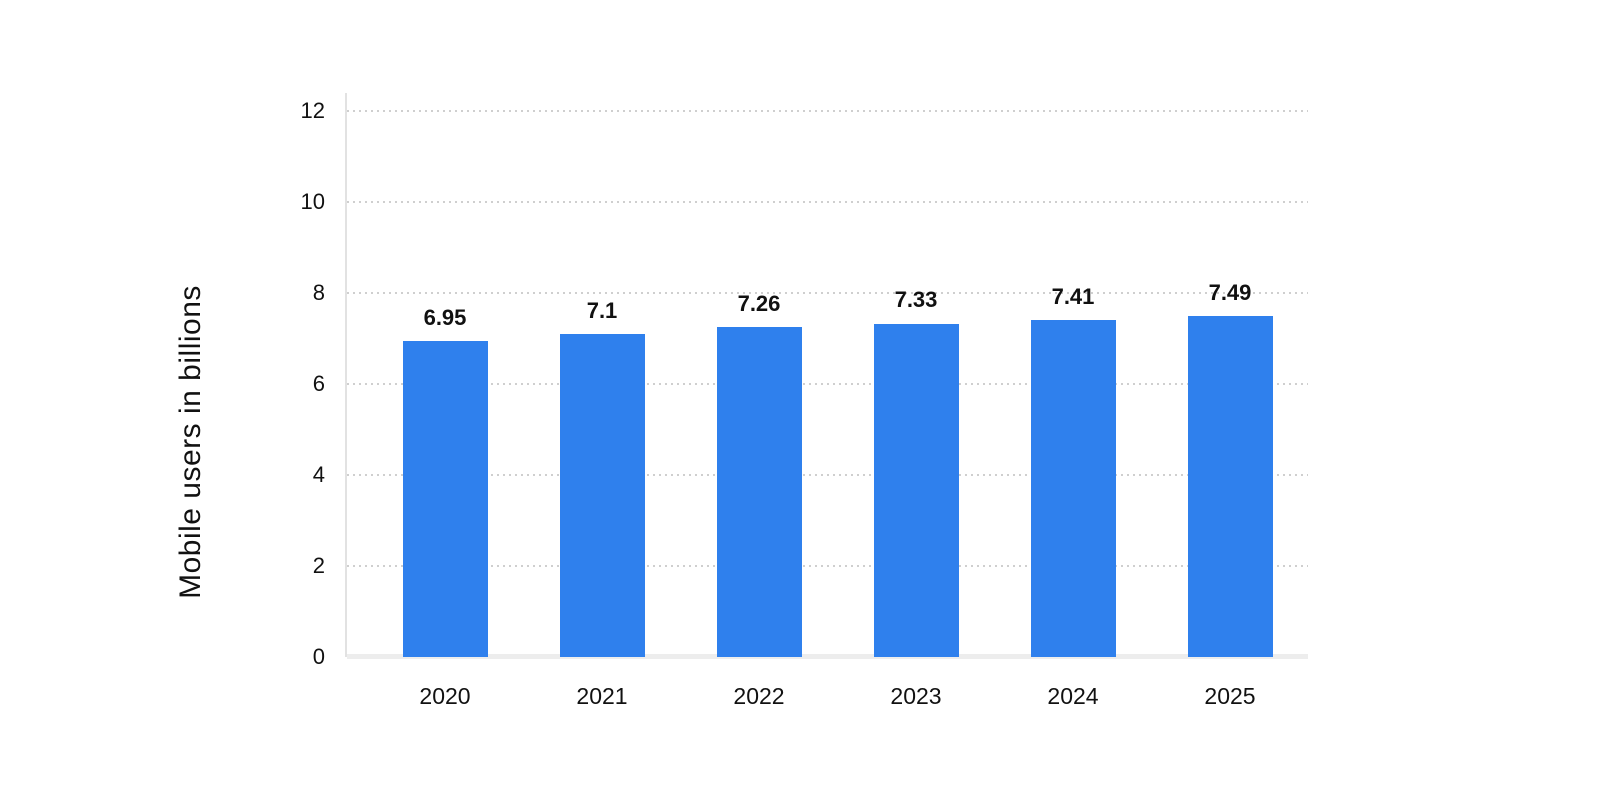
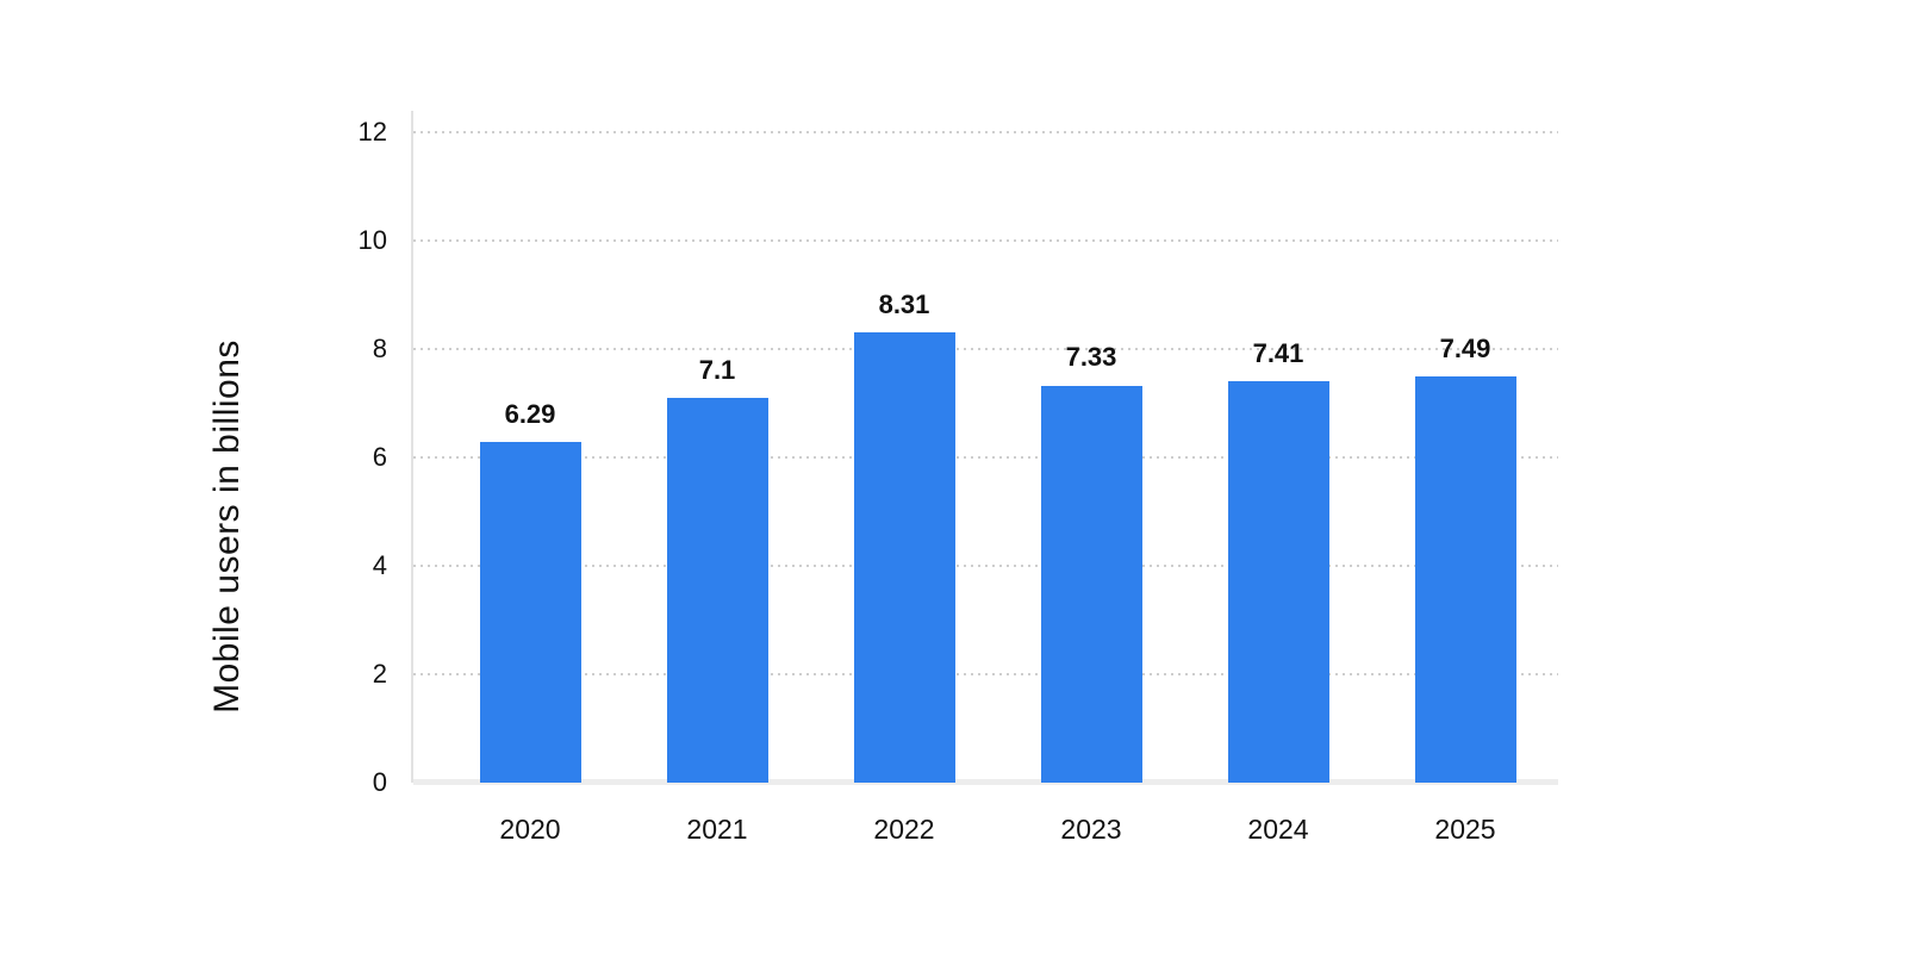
2020: 6.95 -> 6.29
2022: 7.26 -> 8.31
